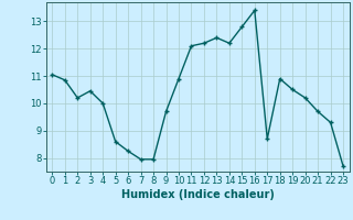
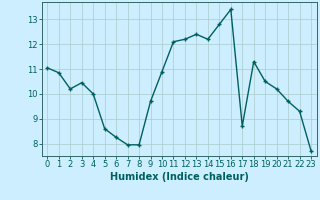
18: 10.90 -> 11.30
